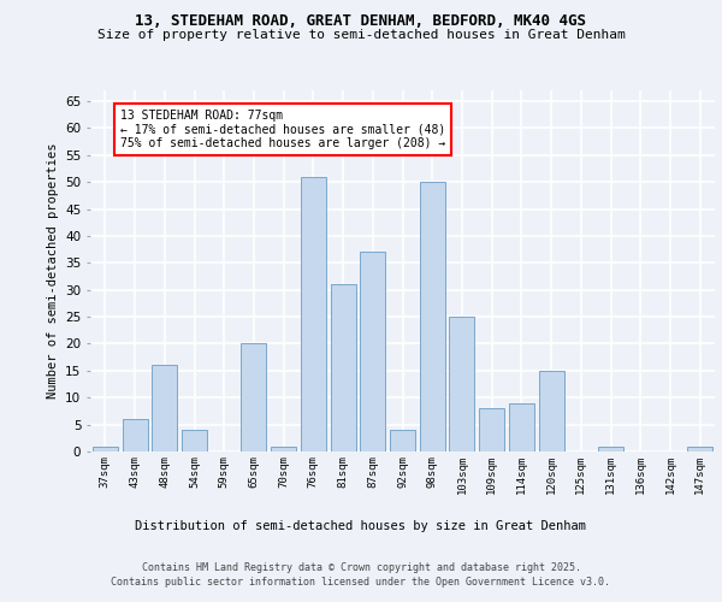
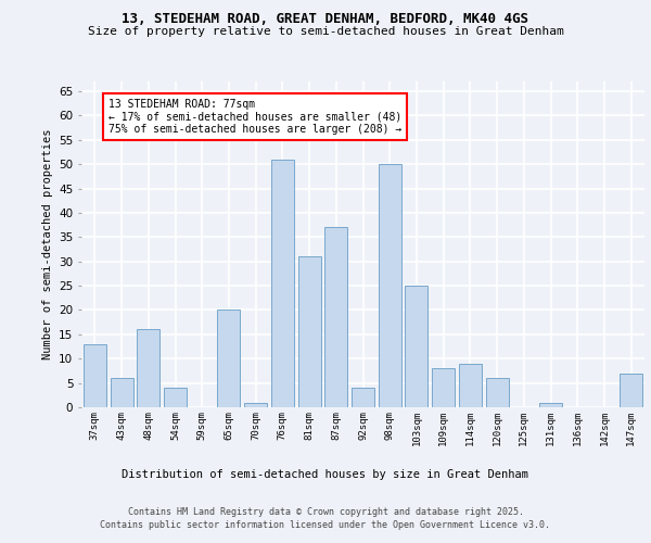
37sqm: 1 -> 13
120sqm: 15 -> 6
147sqm: 1 -> 7
